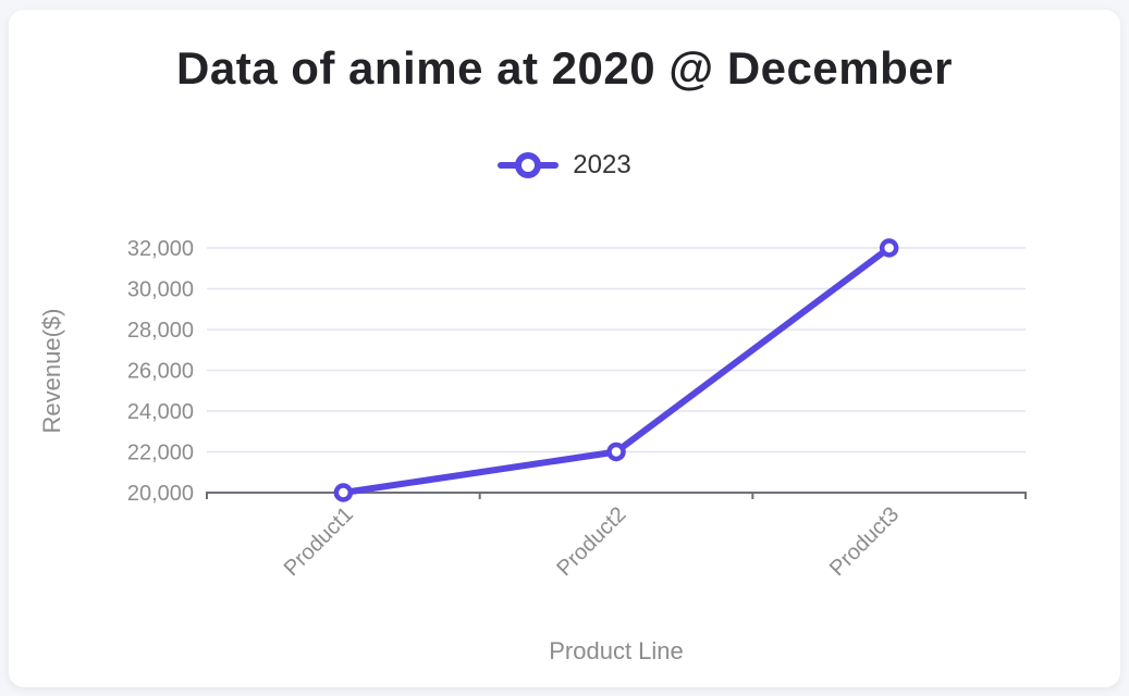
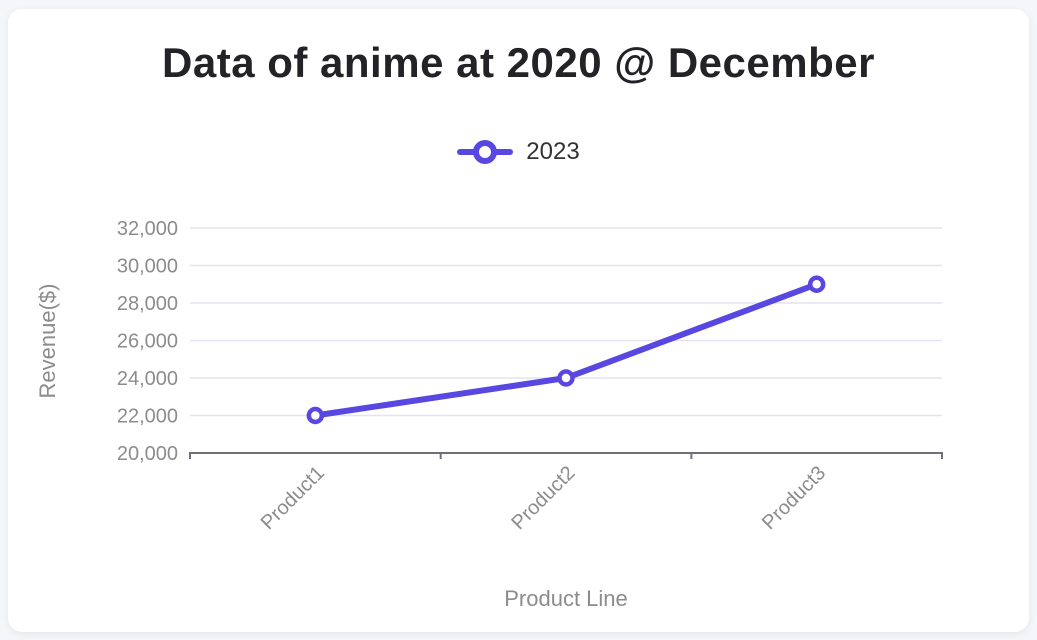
Product1: 20000 -> 22000
Product2: 22000 -> 24000
Product3: 32000 -> 29000
